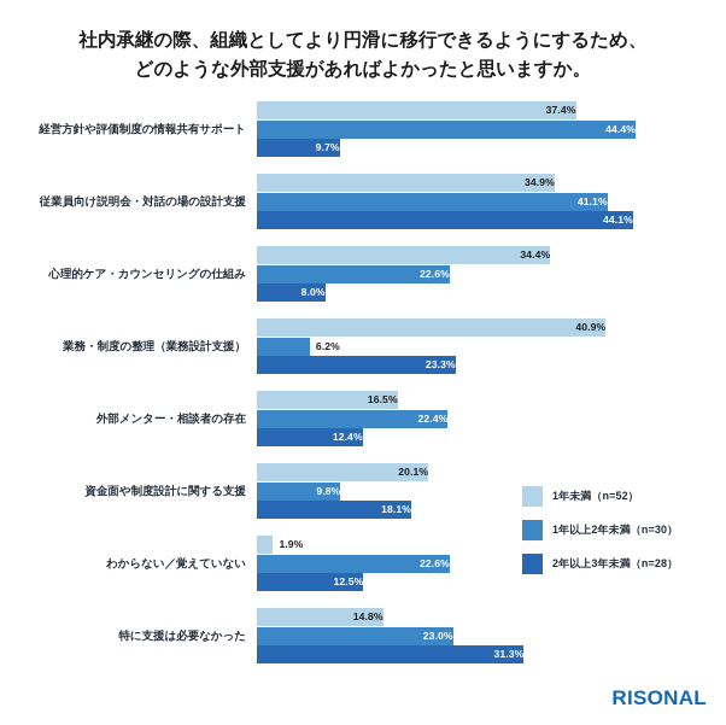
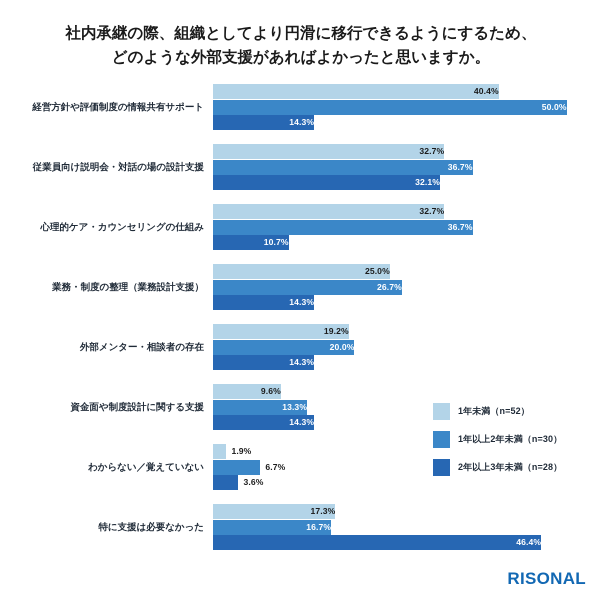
1年未満（n=52）/経営方針や評価制度の情報共有サポート: 37.4% -> 40.4%
1年以上2年未満（n=30）/経営方針や評価制度の情報共有サポート: 44.4% -> 50.0%
2年以上3年未満（n=28）/経営方針や評価制度の情報共有サポート: 9.7% -> 14.3%
1年未満（n=52）/従業員向け説明会・対話の場の設計支援: 34.9% -> 32.7%
1年以上2年未満（n=30）/従業員向け説明会・対話の場の設計支援: 41.1% -> 36.7%
2年以上3年未満（n=28）/従業員向け説明会・対話の場の設計支援: 44.1% -> 32.1%
1年未満（n=52）/心理的ケア・カウンセリングの仕組み: 34.4% -> 32.7%
1年以上2年未満（n=30）/心理的ケア・カウンセリングの仕組み: 22.6% -> 36.7%
2年以上3年未満（n=28）/心理的ケア・カウンセリングの仕組み: 8.0% -> 10.7%
1年未満（n=52）/業務・制度の整理（業務設計支援）: 40.9% -> 25.0%
1年以上2年未満（n=30）/業務・制度の整理（業務設計支援）: 6.2% -> 26.7%
2年以上3年未満（n=28）/業務・制度の整理（業務設計支援）: 23.3% -> 14.3%
1年未満（n=52）/外部メンター・相談者の存在: 16.5% -> 19.2%
1年以上2年未満（n=30）/外部メンター・相談者の存在: 22.4% -> 20.0%
2年以上3年未満（n=28）/外部メンター・相談者の存在: 12.4% -> 14.3%
1年未満（n=52）/資金面や制度設計に関する支援: 20.1% -> 9.6%
1年以上2年未満（n=30）/資金面や制度設計に関する支援: 9.8% -> 13.3%
2年以上3年未満（n=28）/資金面や制度設計に関する支援: 18.1% -> 14.3%
1年以上2年未満（n=30）/わからない／覚えていない: 22.6% -> 6.7%
2年以上3年未満（n=28）/わからない／覚えていない: 12.5% -> 3.6%
1年未満（n=52）/特に支援は必要なかった: 14.8% -> 17.3%
1年以上2年未満（n=30）/特に支援は必要なかった: 23.0% -> 16.7%
2年以上3年未満（n=28）/特に支援は必要なかった: 31.3% -> 46.4%
